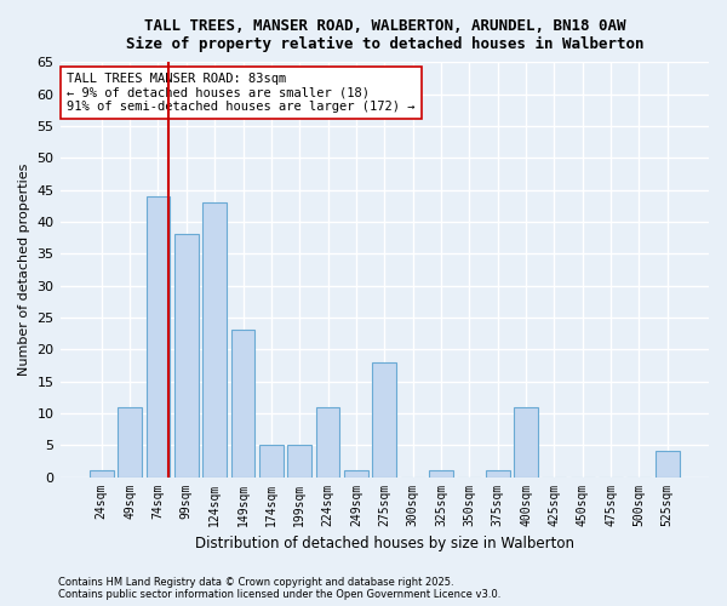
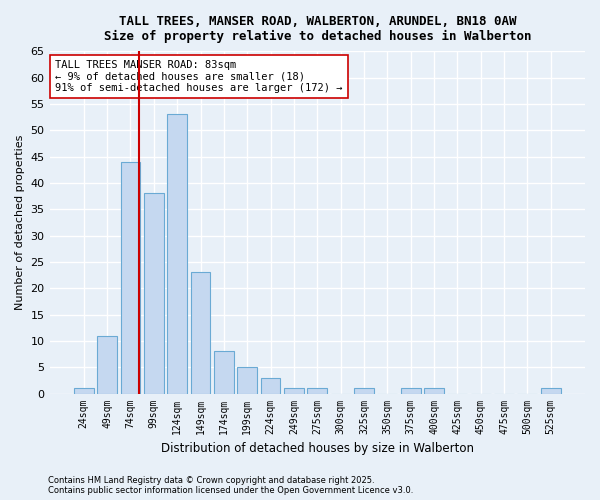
124sqm: 43 -> 53
174sqm: 5 -> 8
224sqm: 11 -> 3
275sqm: 18 -> 1
400sqm: 11 -> 1
525sqm: 4 -> 1
